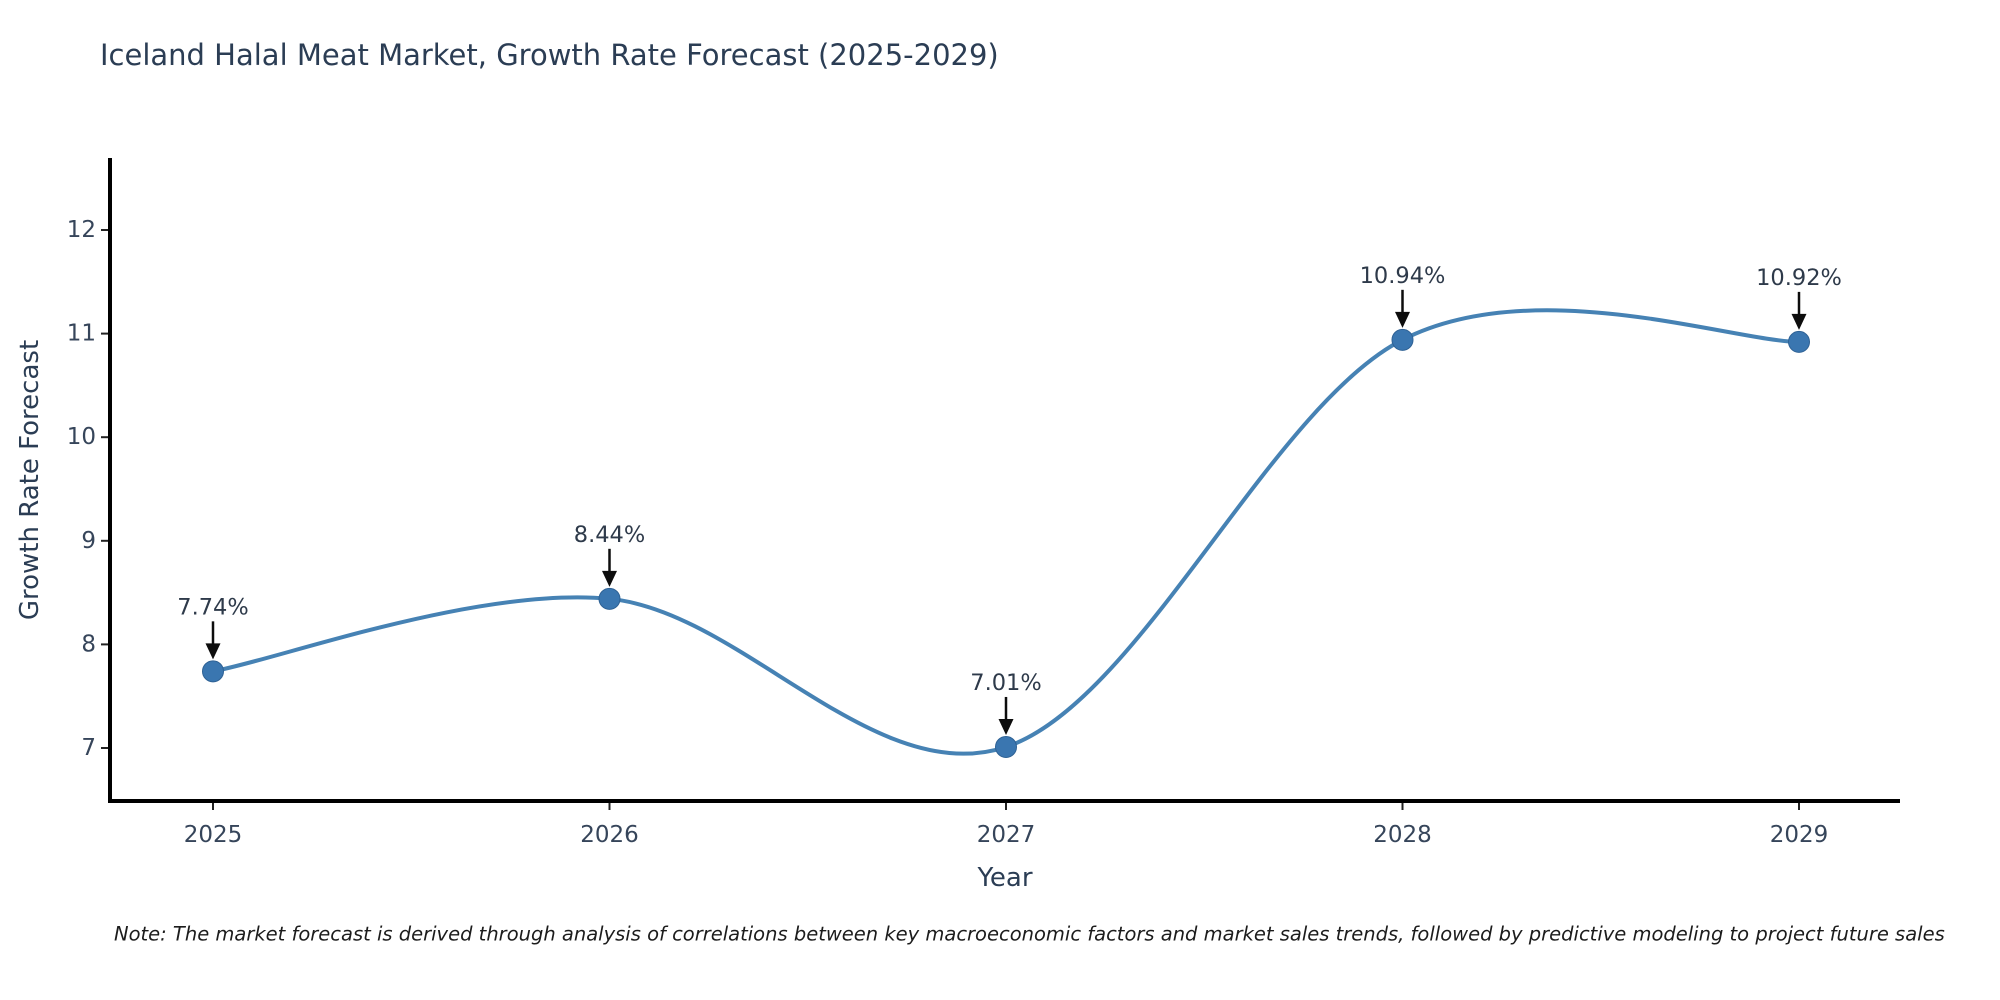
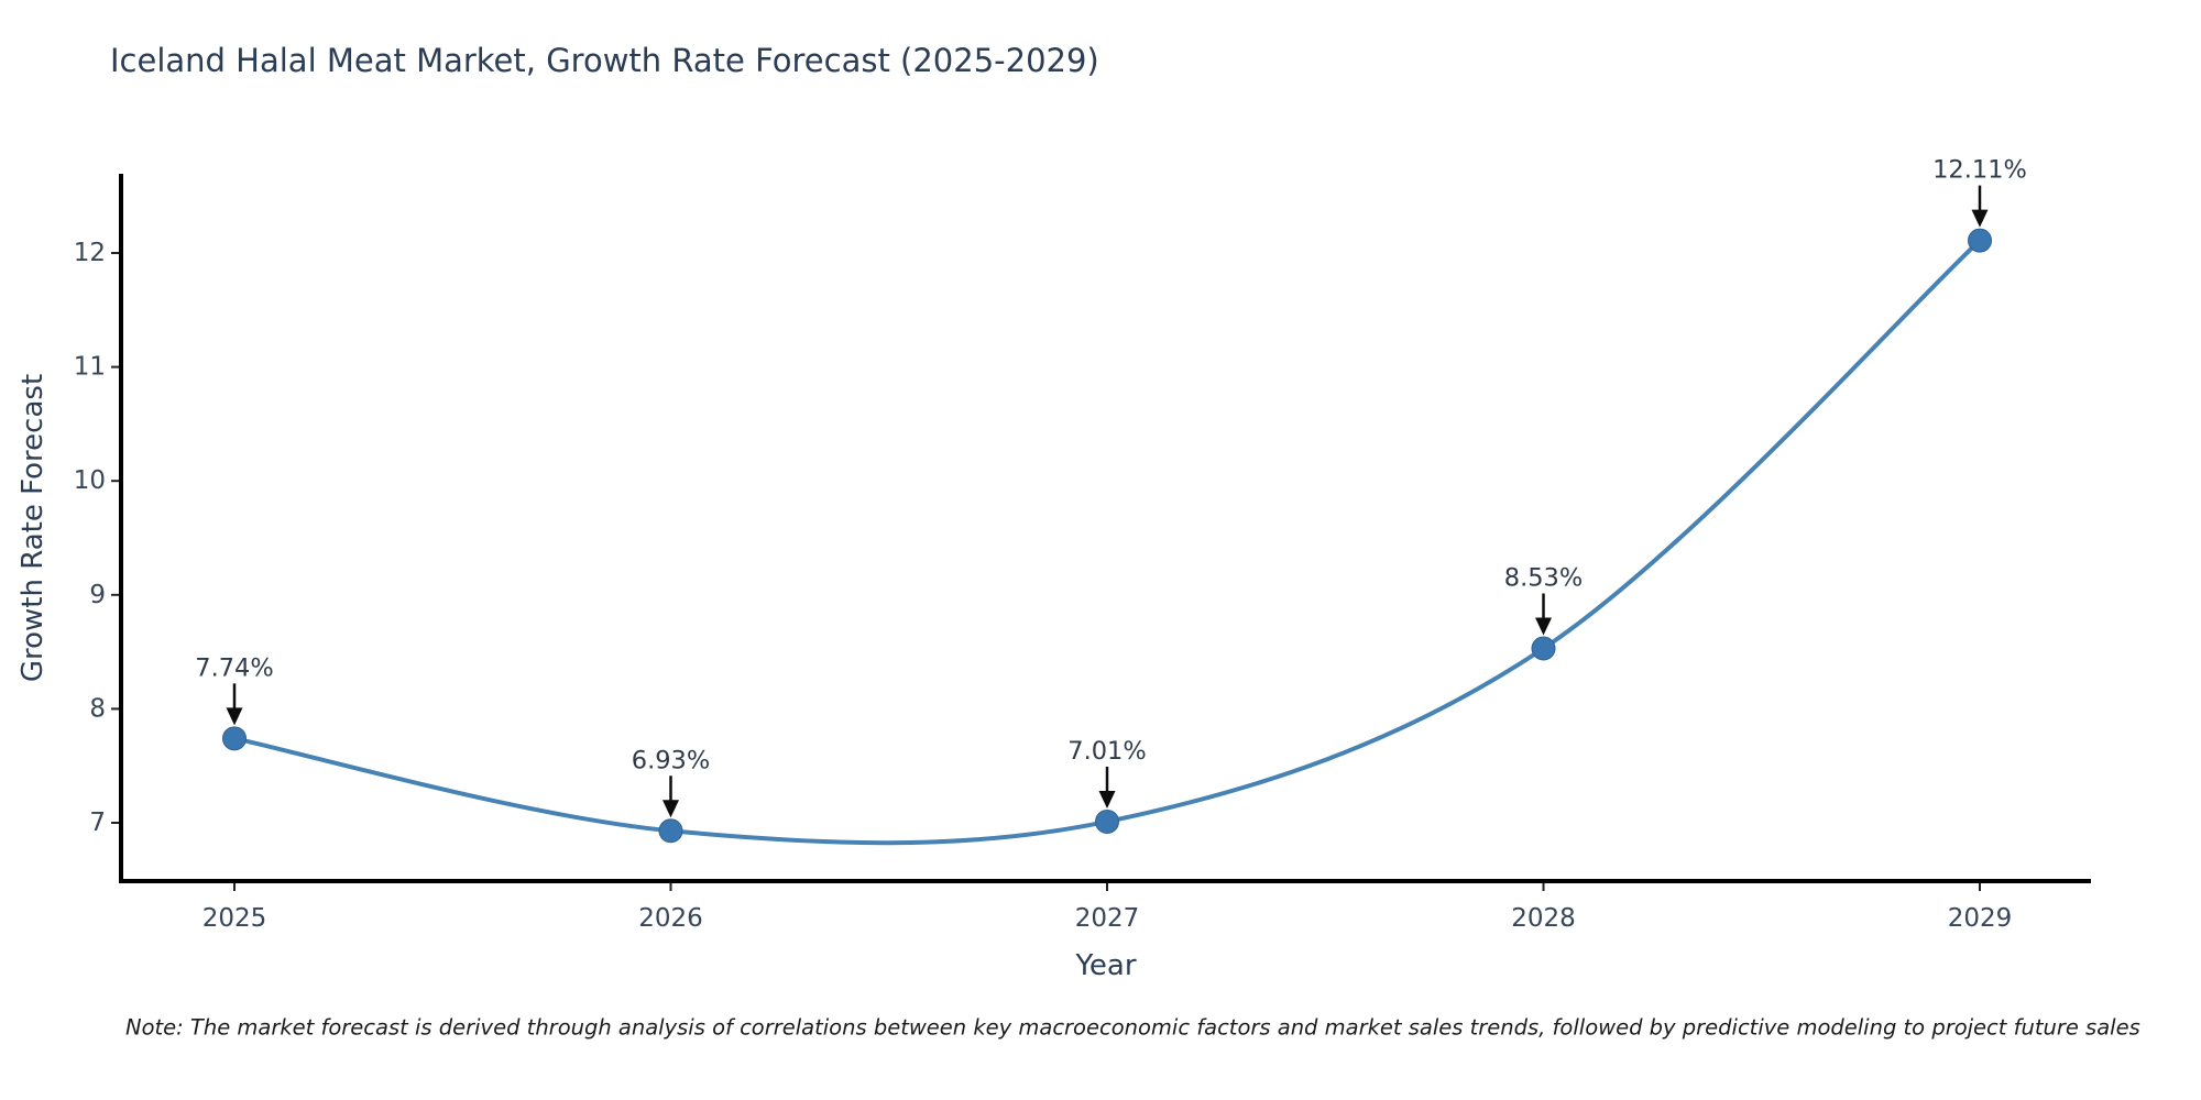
2026: 8.44% -> 6.93%
2028: 10.94% -> 8.53%
2029: 10.92% -> 12.11%
